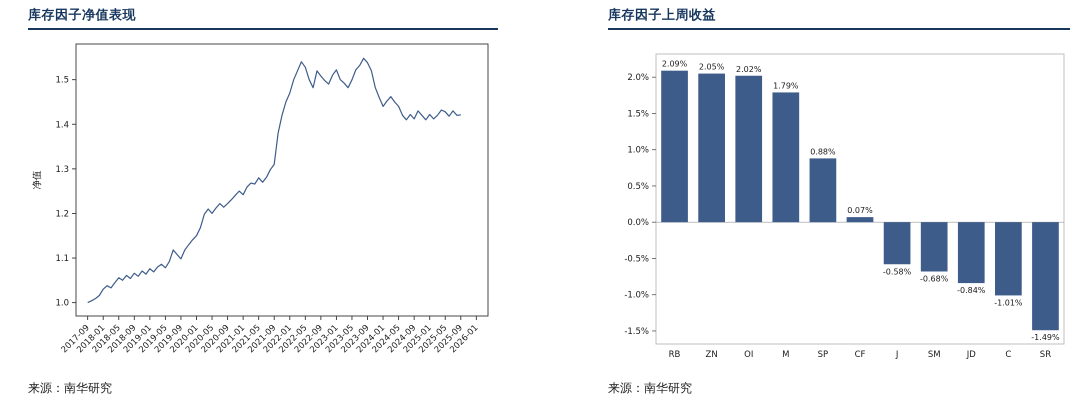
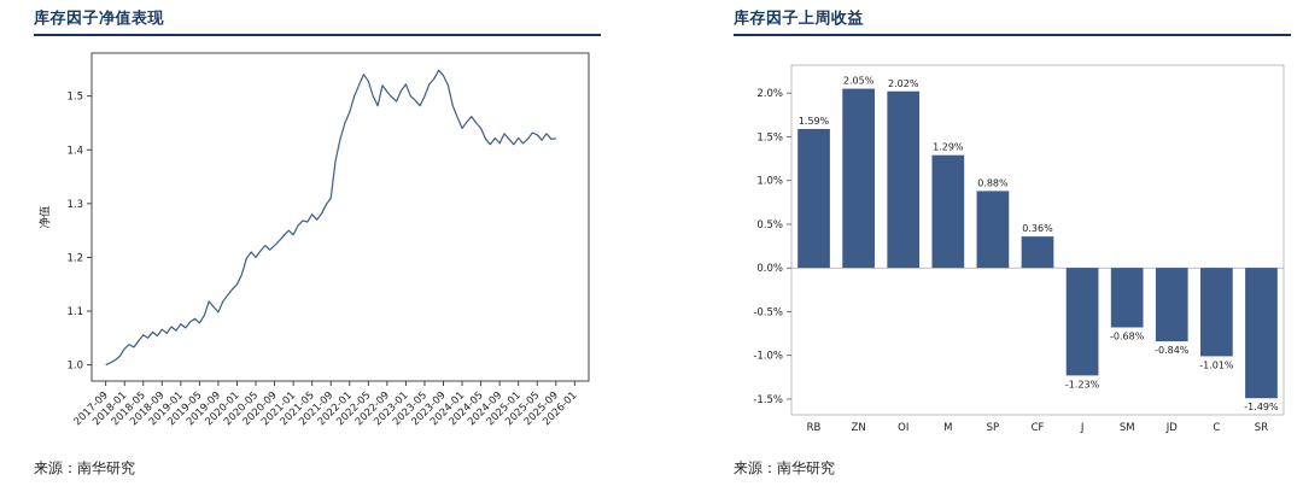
库存因子上周收益/RB: 2.09% -> 1.59%
库存因子上周收益/M: 1.79% -> 1.29%
库存因子上周收益/CF: 0.07% -> 0.36%
库存因子上周收益/J: -0.58% -> -1.23%
